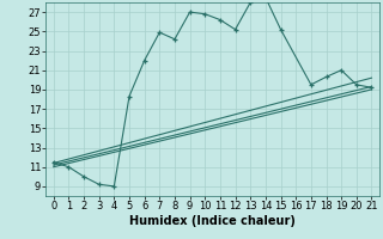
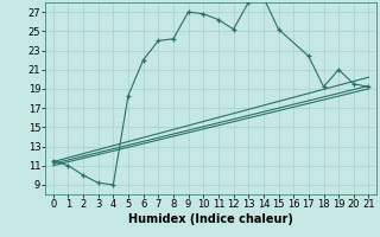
7: 24.9 -> 24.0
17: 19.5 -> 22.4
18: 20.3 -> 19.2
